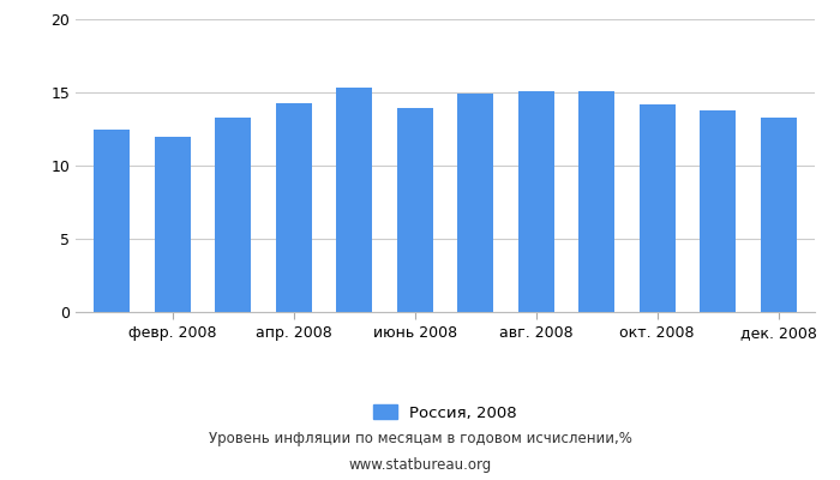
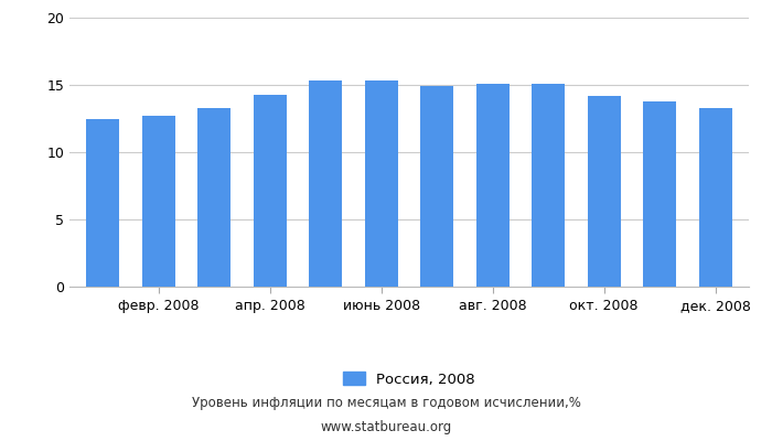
февр. 2008: 12.0 -> 12.7
июнь 2008: 13.9 -> 15.3
